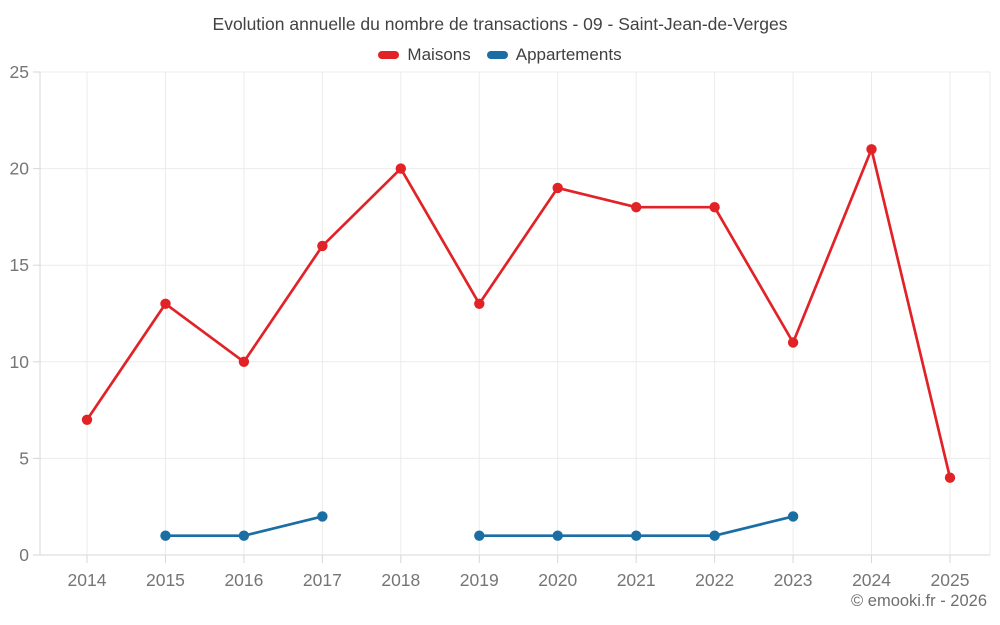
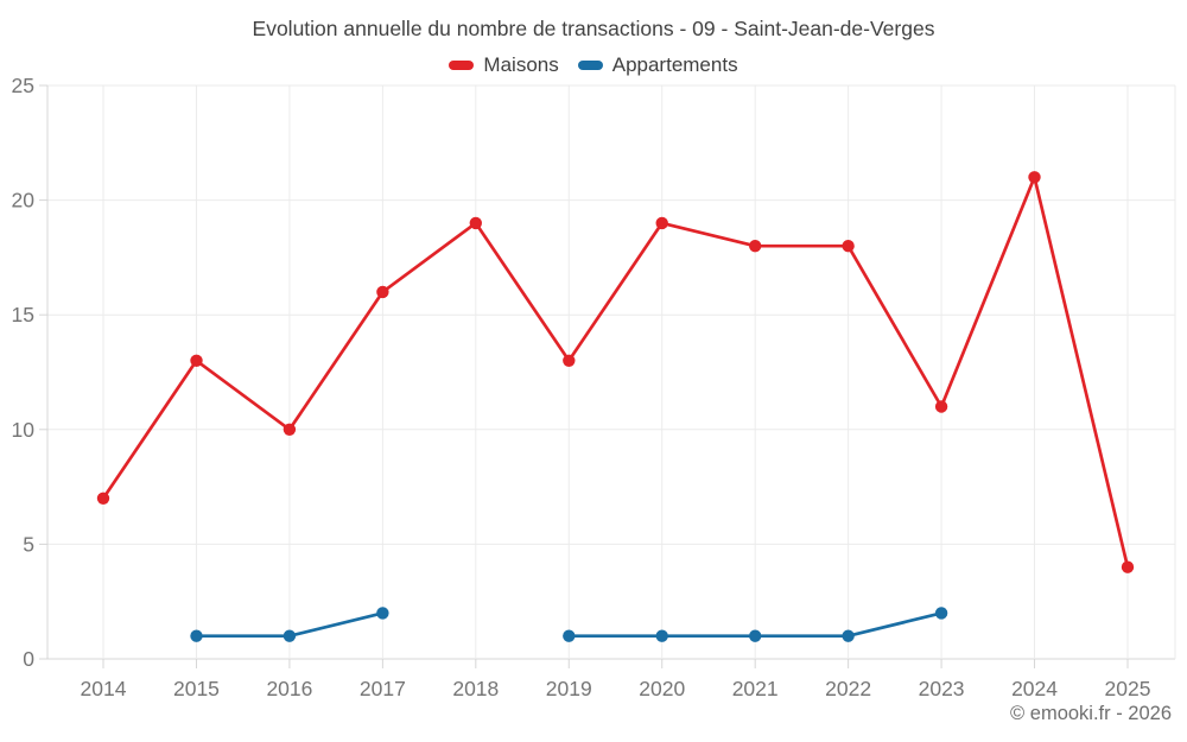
Maisons/2018: 20 -> 19
